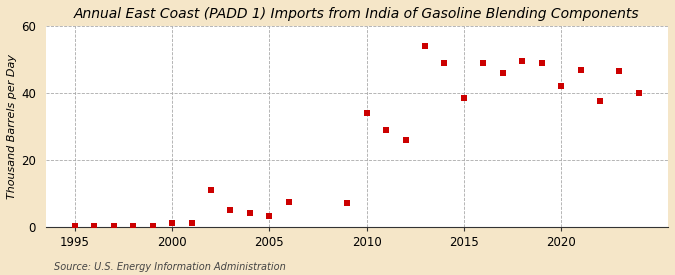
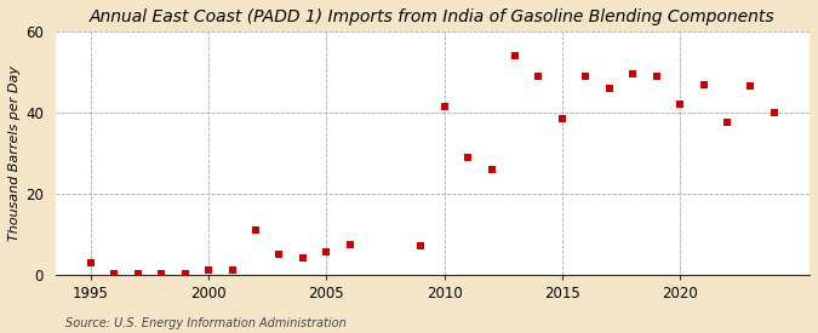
1995: 0.1 -> 3.0
2005: 3.2 -> 5.5
2010: 34.0 -> 41.5
